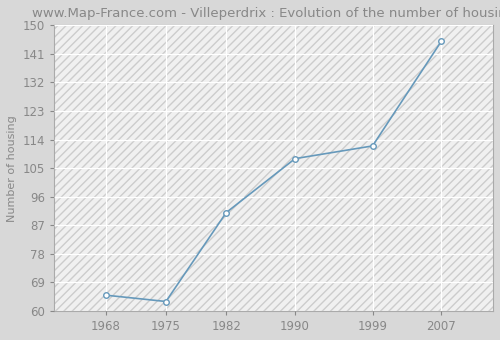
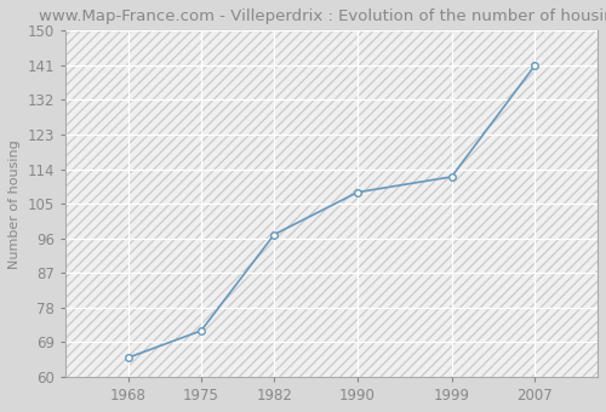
1975: 63 -> 72
1982: 91 -> 97
2007: 145 -> 141
